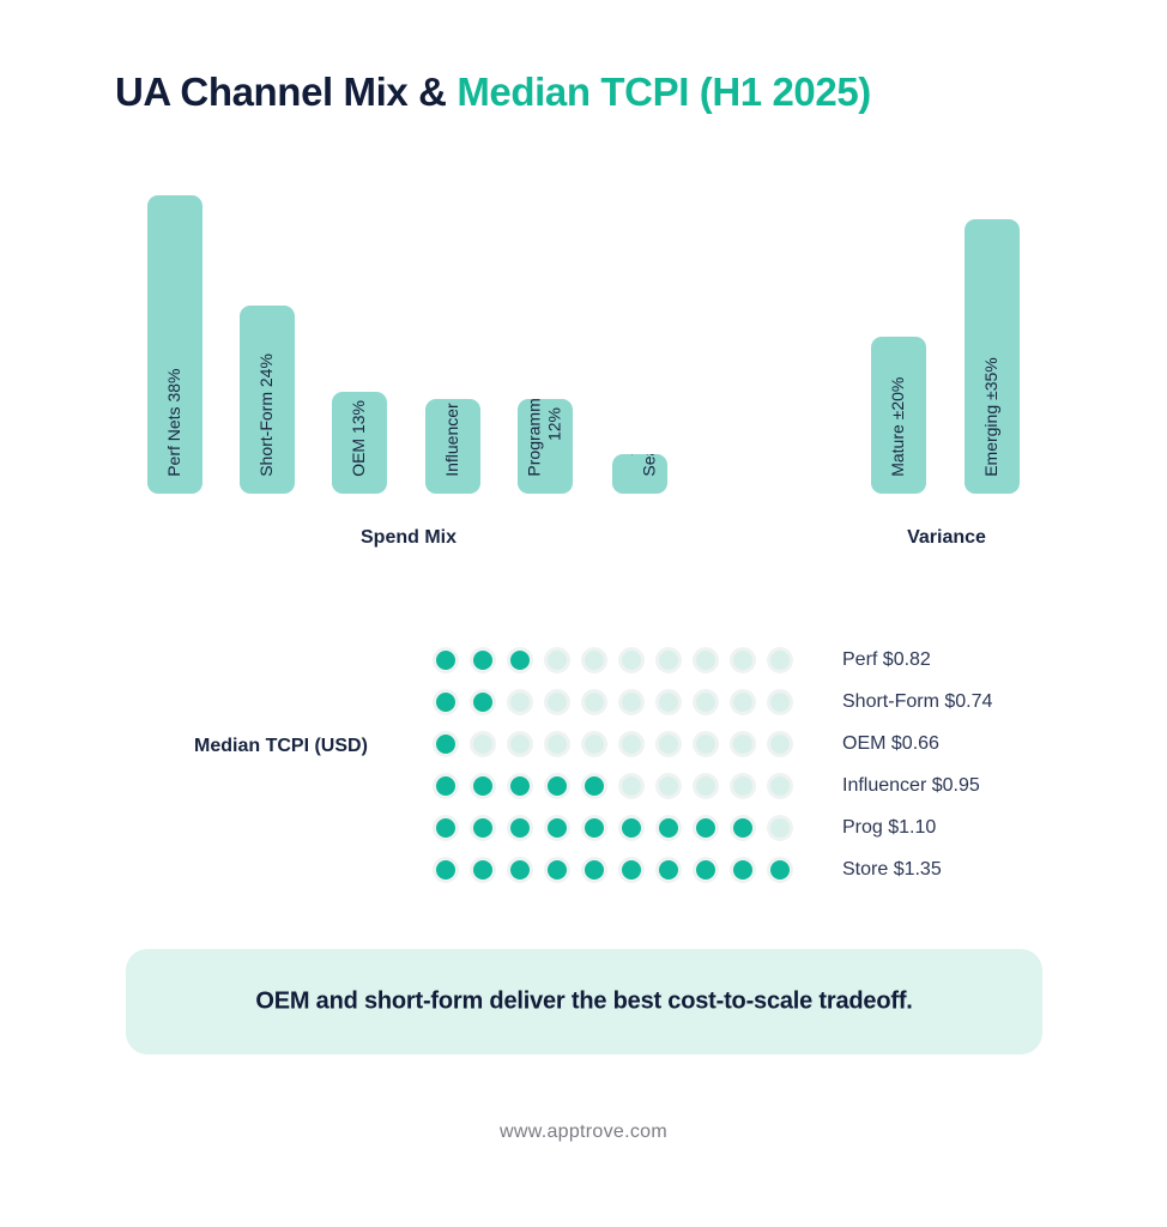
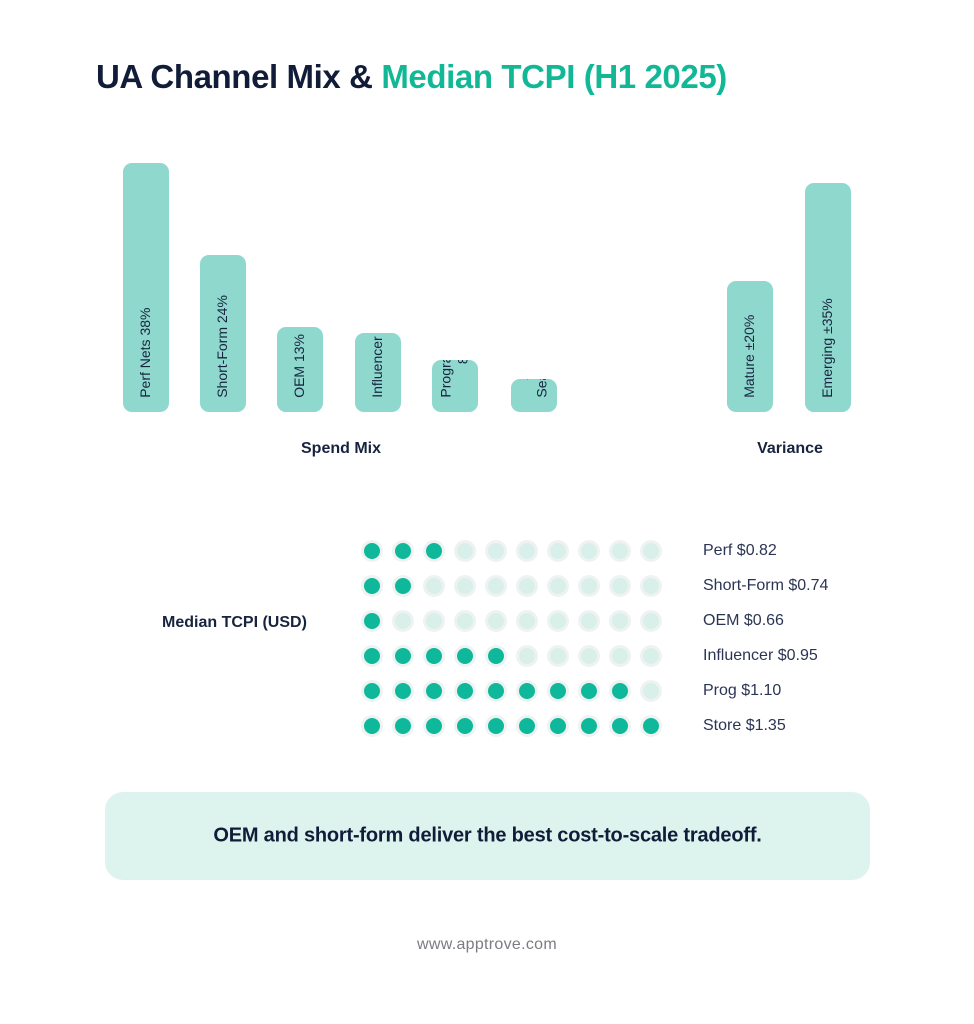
Spend Mix/Programmatic: 12% -> 8%
